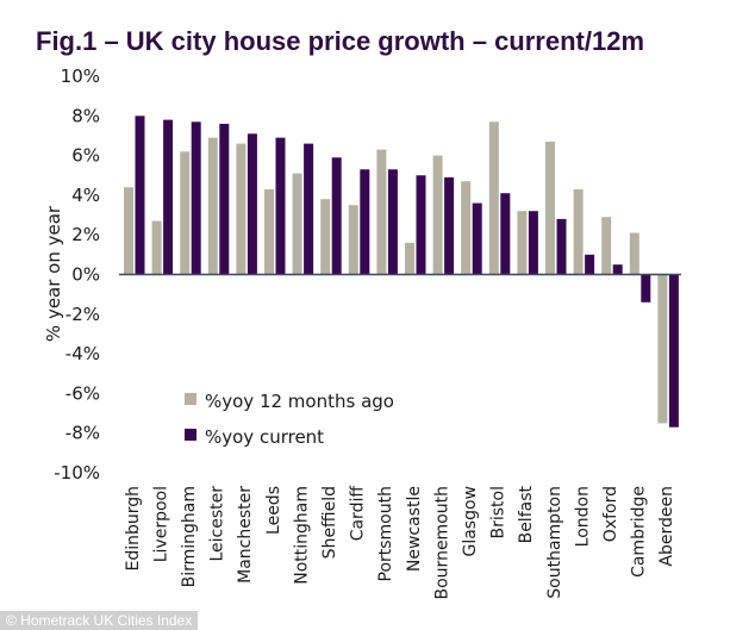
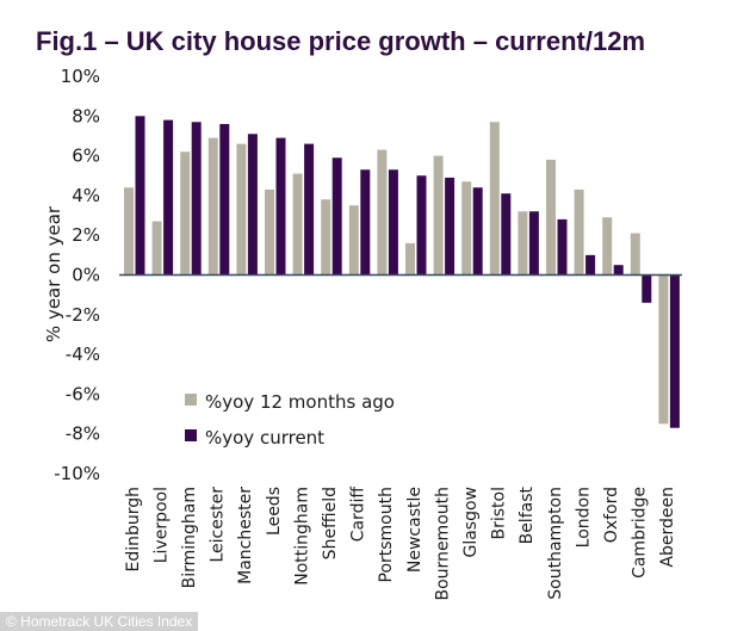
%yoy current/Glasgow: 3.6% -> 4.4%
%yoy 12 months ago/Southampton: 6.7% -> 5.8%
